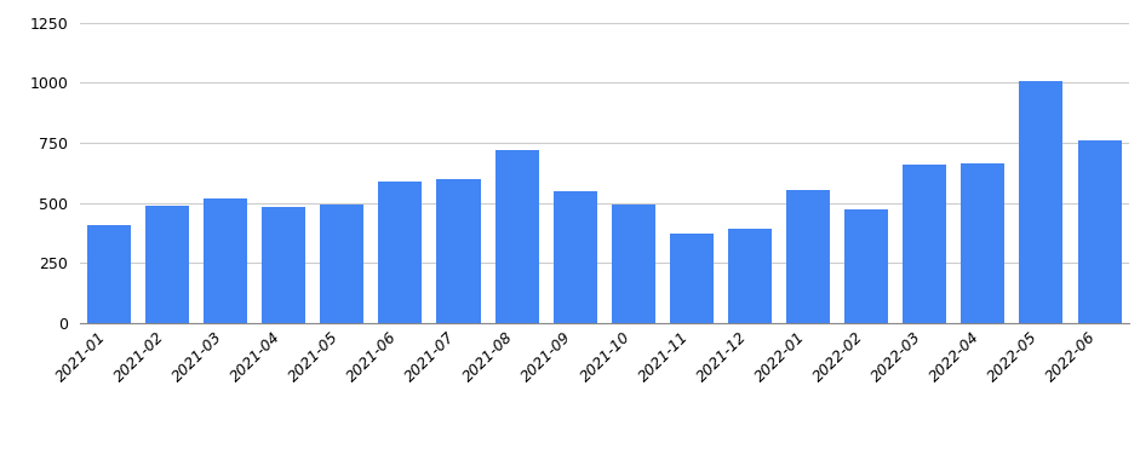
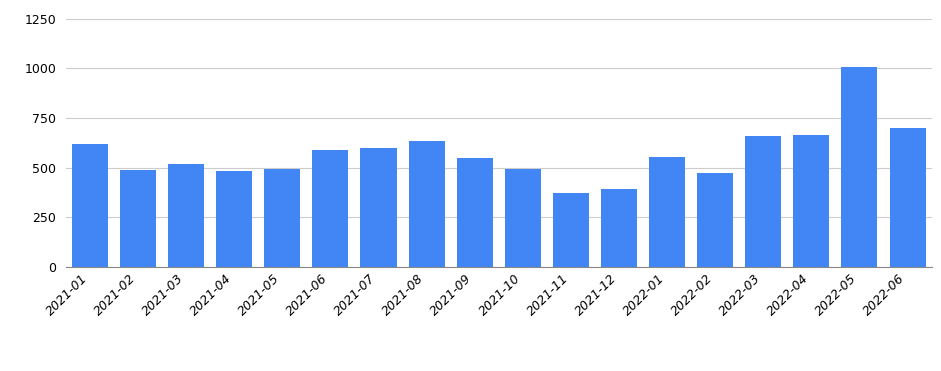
2021-01: 410 -> 620
2021-08: 720 -> 640
2022-06: 760 -> 700
